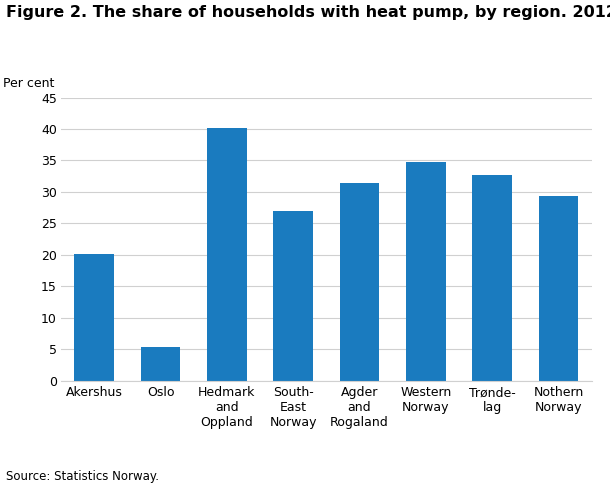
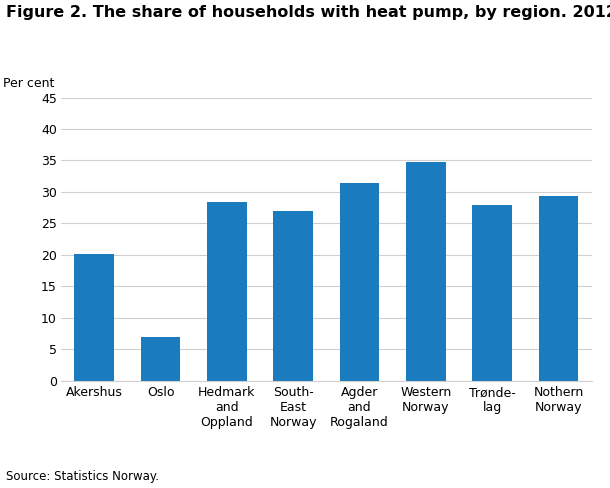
Oslo: 5.3 -> 7.0
Hedmark and Oppland: 40.1 -> 28.4
Trønde- lag: 32.7 -> 28.0
